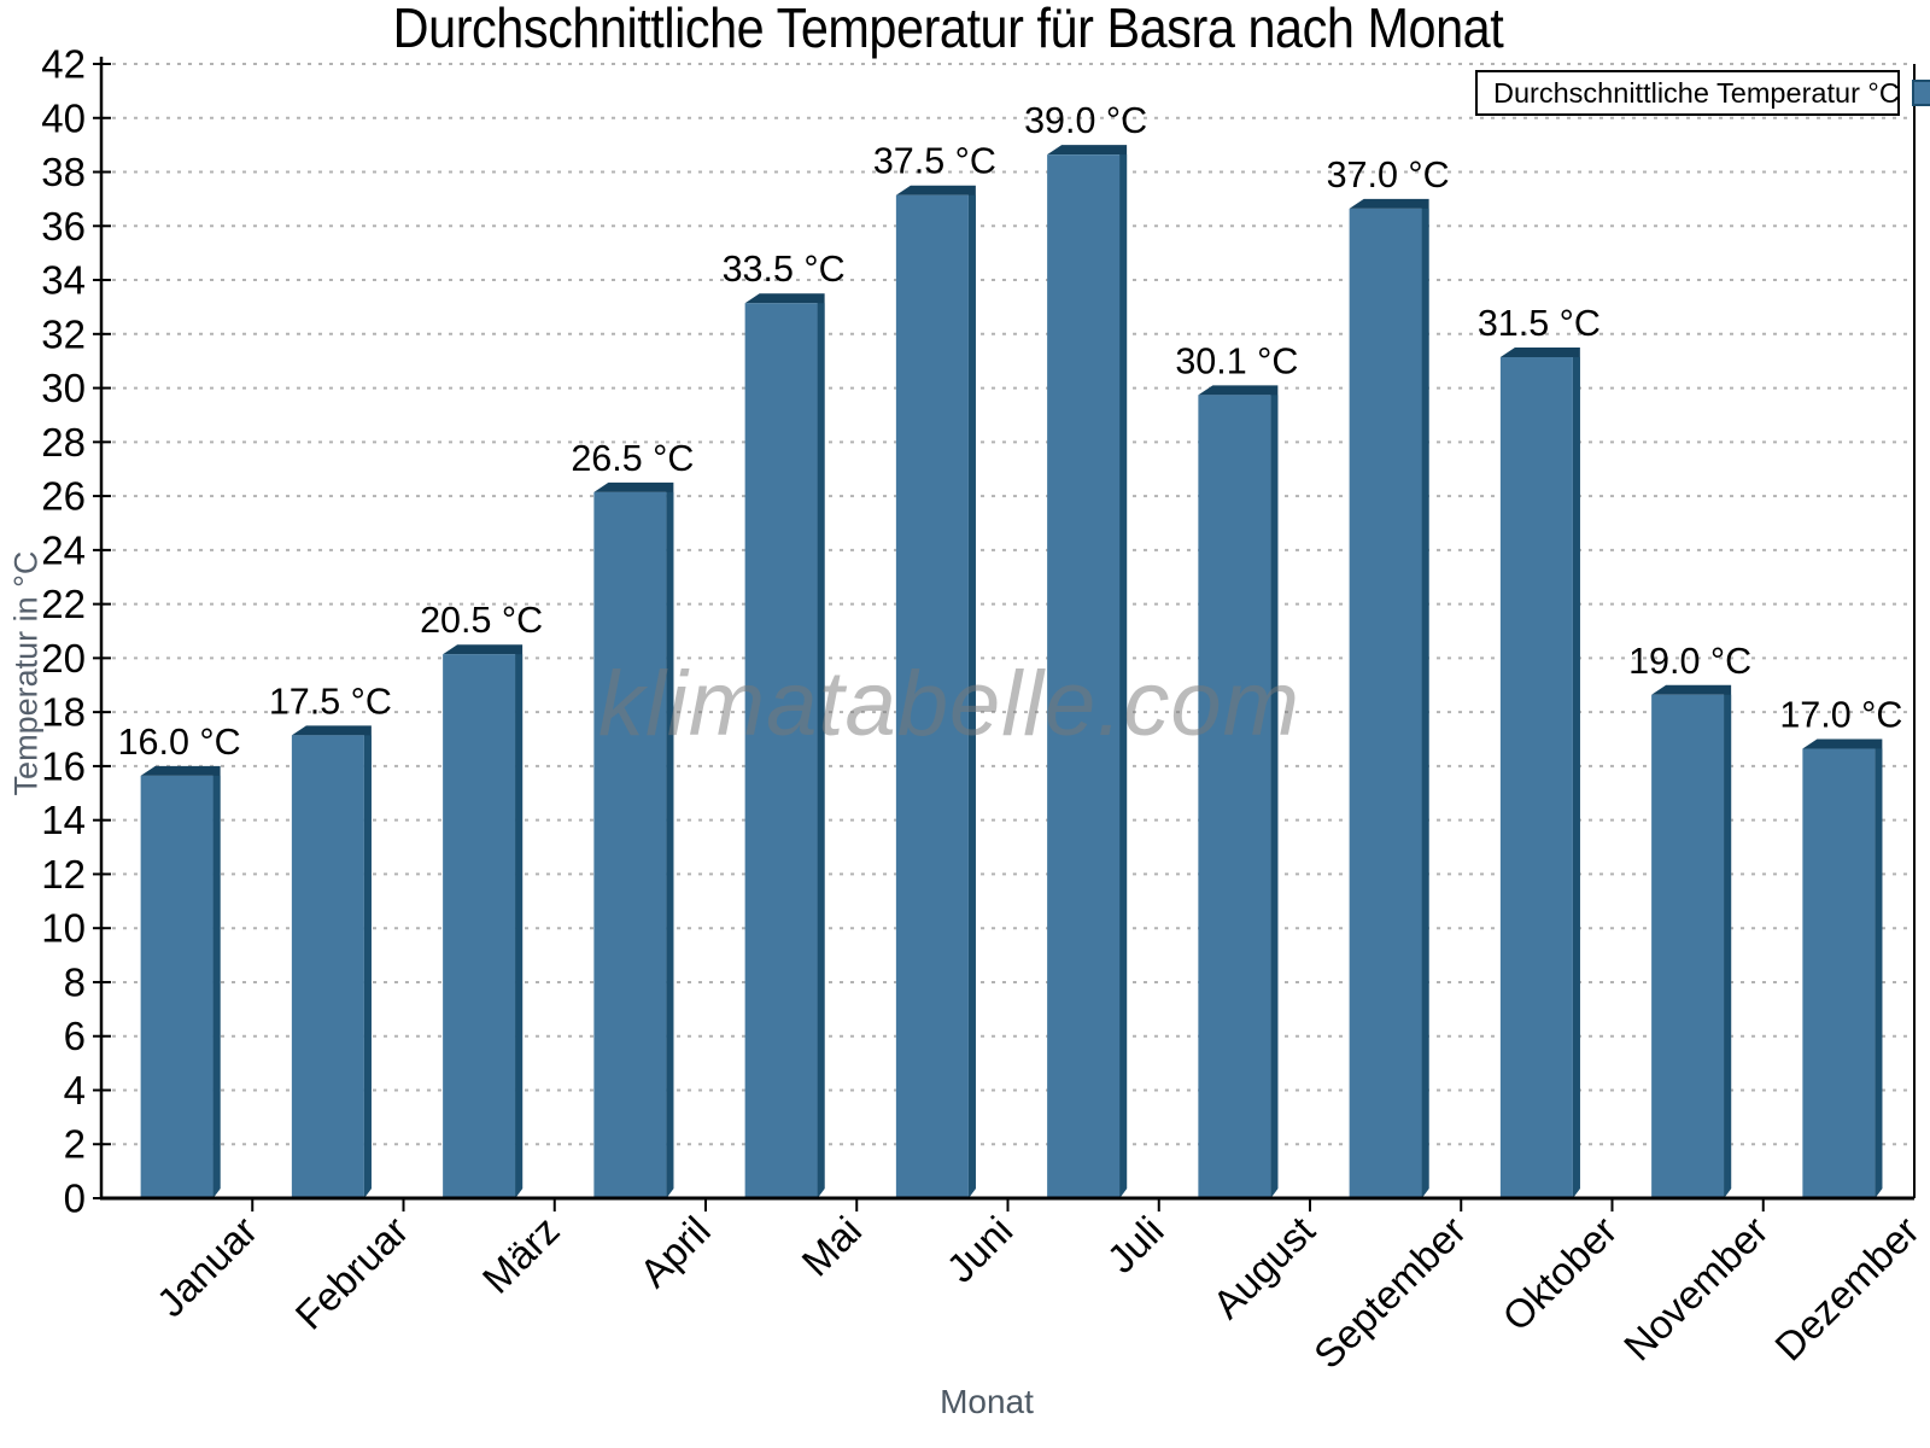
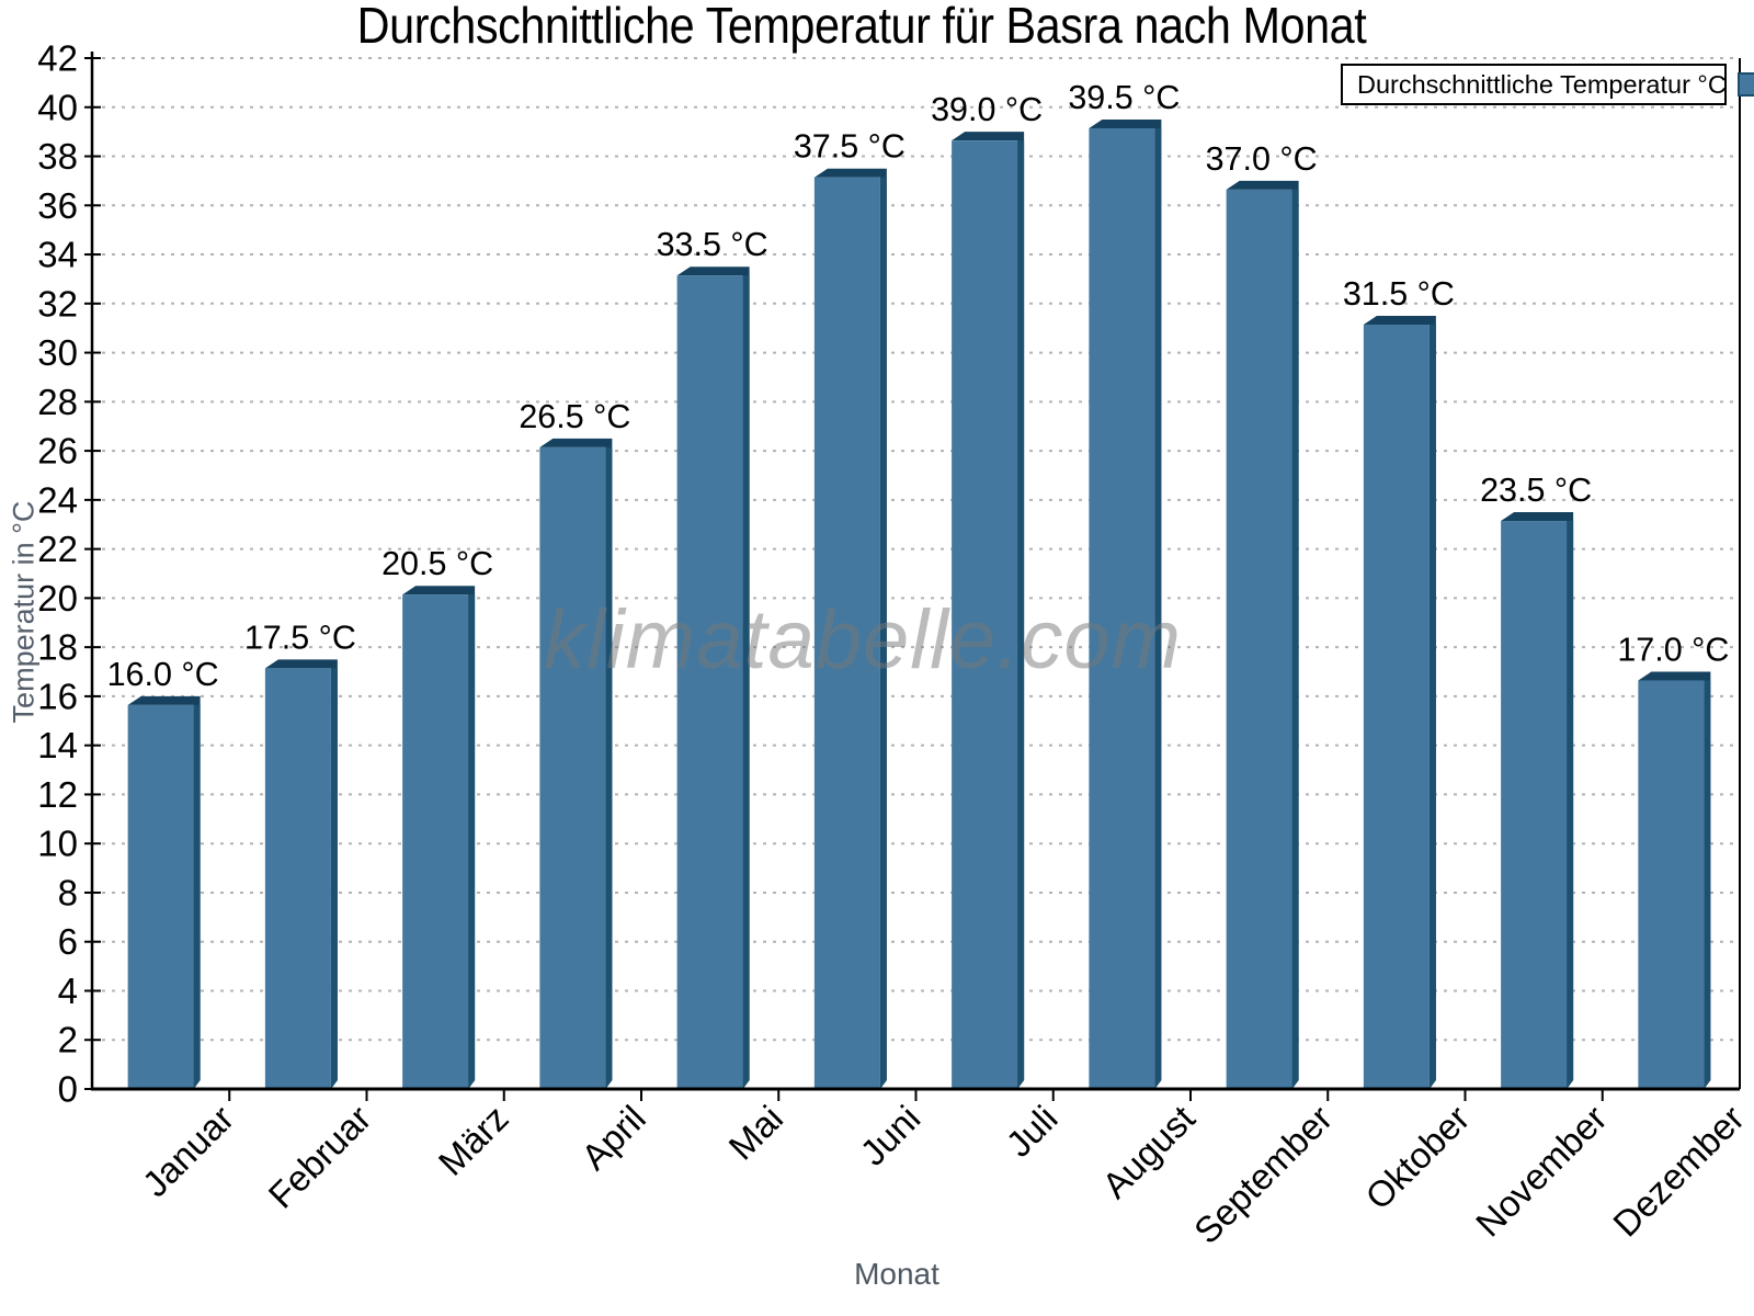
August: 30.1 -> 39.5
November: 19.0 -> 23.5
